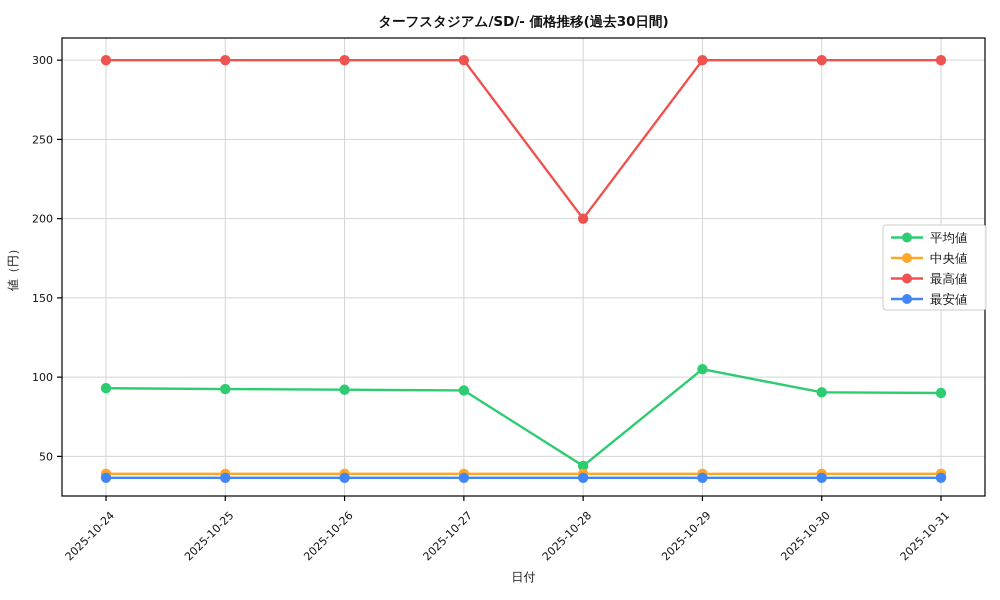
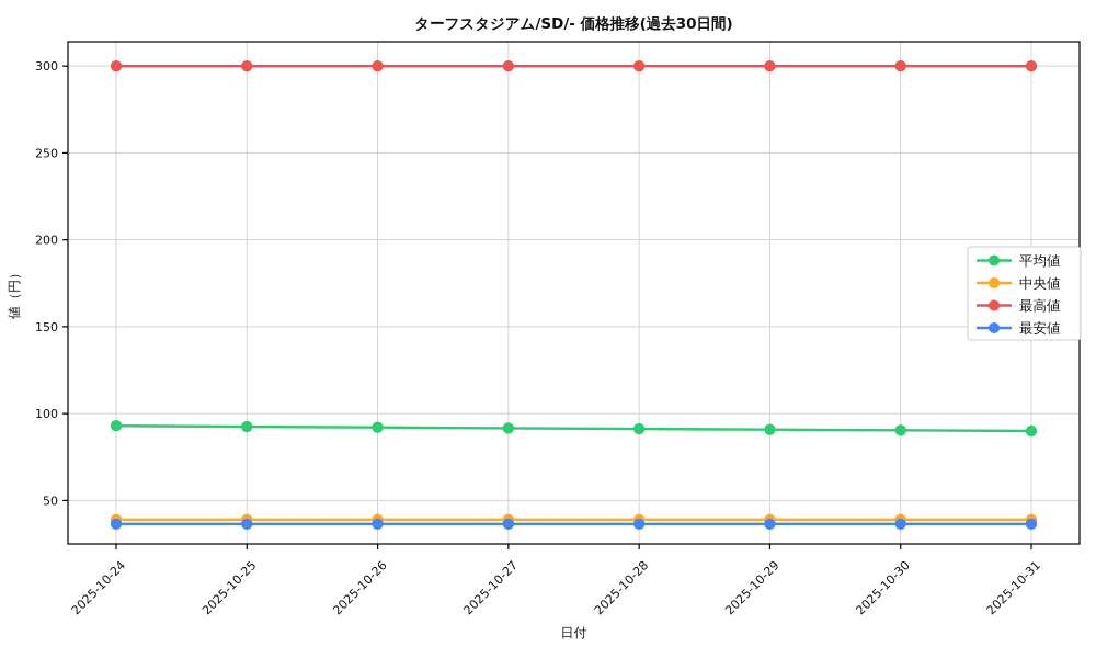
平均値/2025-10-28: 44 -> 91
最高値/2025-10-28: 200 -> 300
平均値/2025-10-29: 105 -> 91
